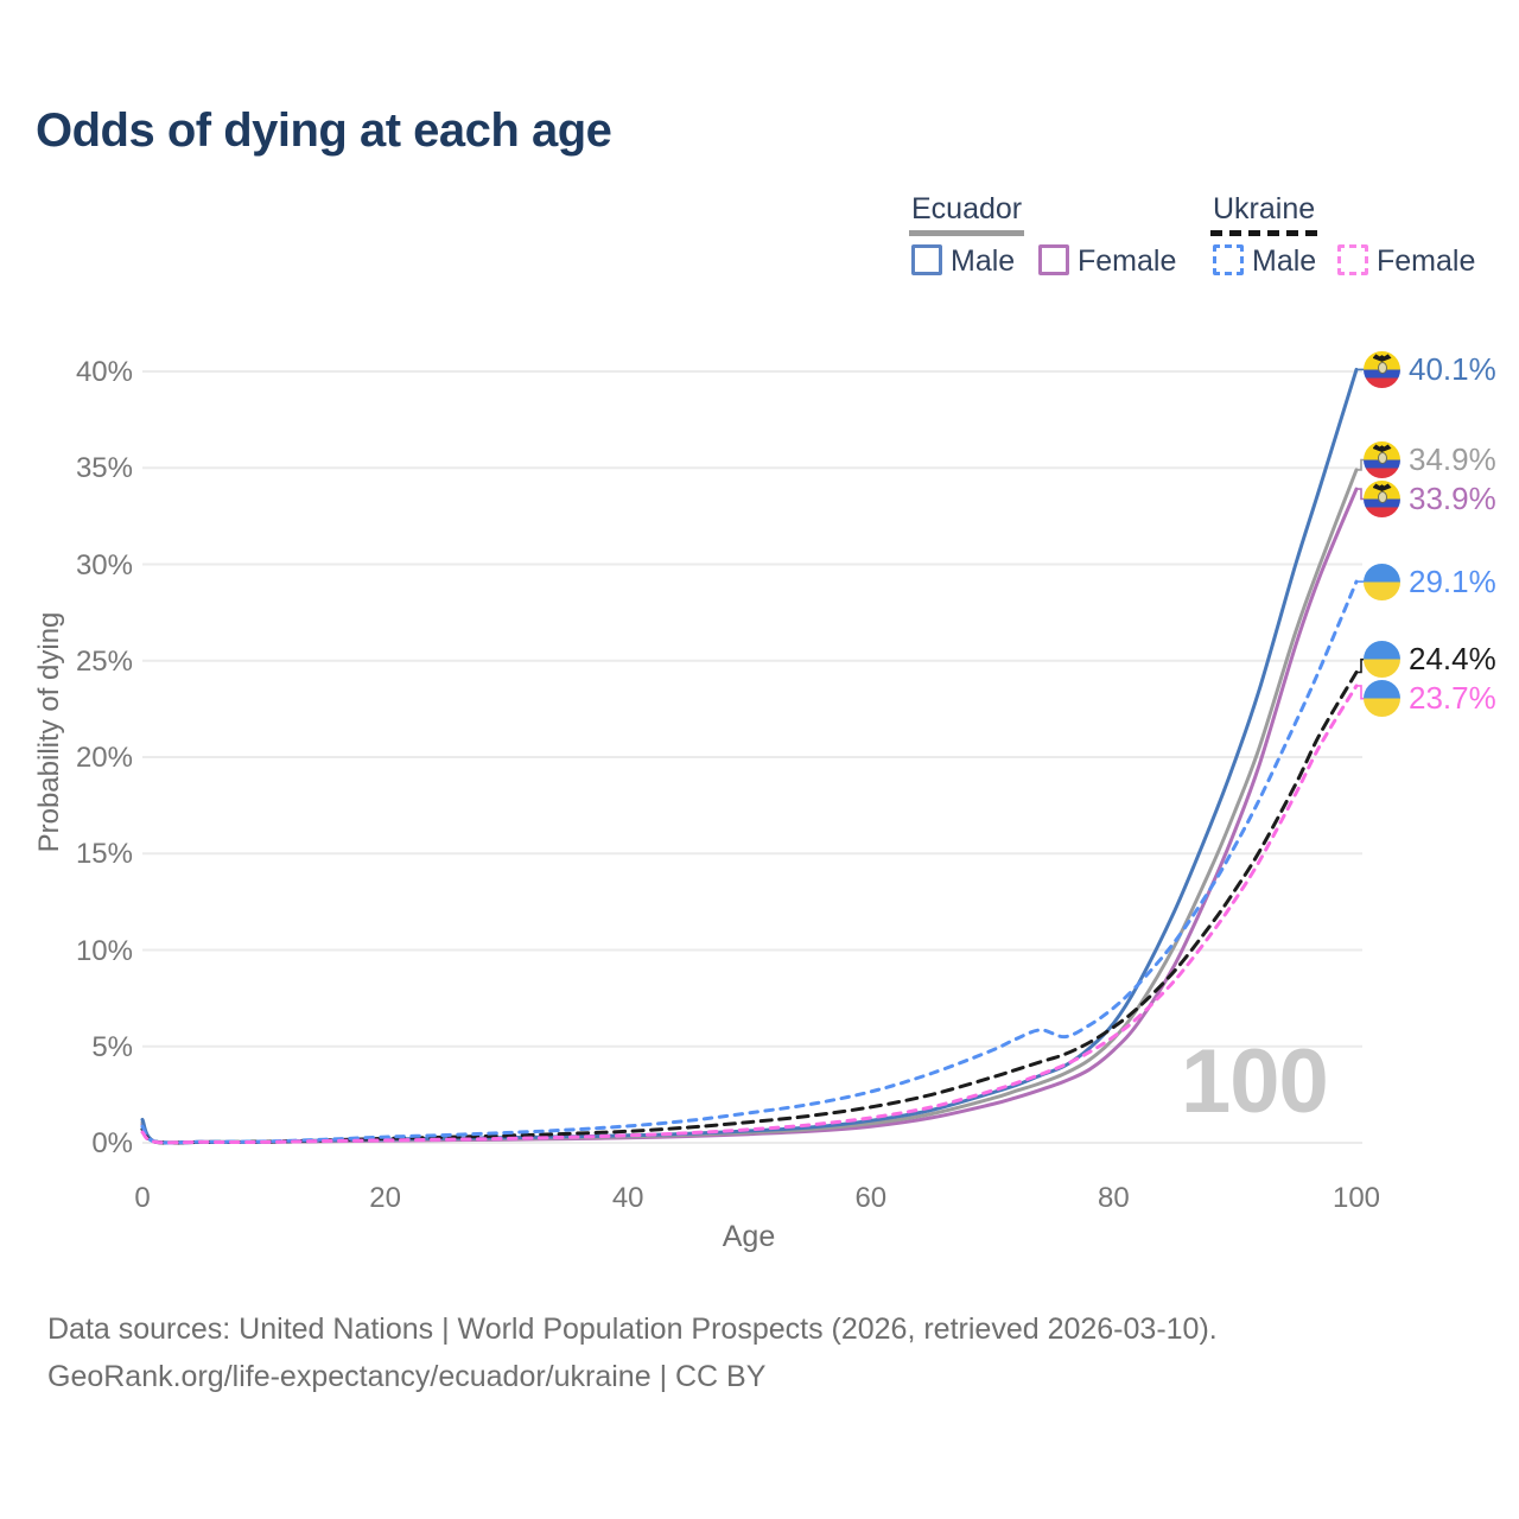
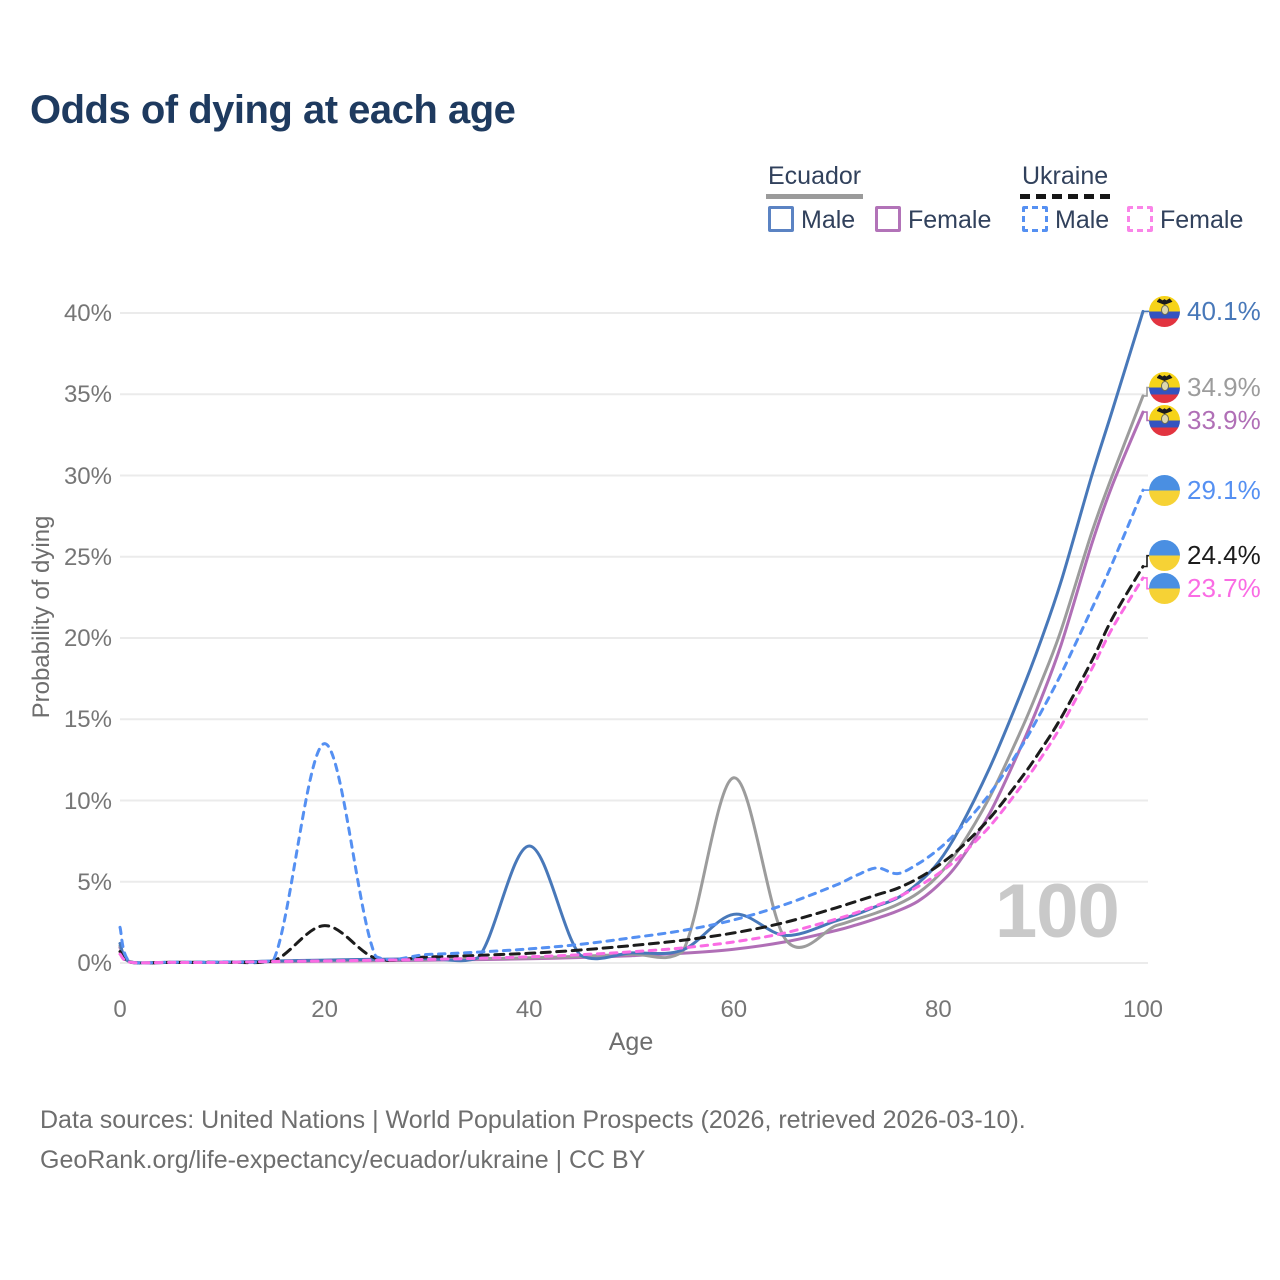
Ukraine Male/0: 0.8% -> 2.2%
Ukraine/20: 0.2% -> 2.3%
Ukraine Male/20: 0.3% -> 13.5%
Ecuador Male/40: 0.4% -> 7.2%
Ecuador/60: 1.0% -> 11.4%
Ecuador Male/60: 1.1% -> 3.0%
